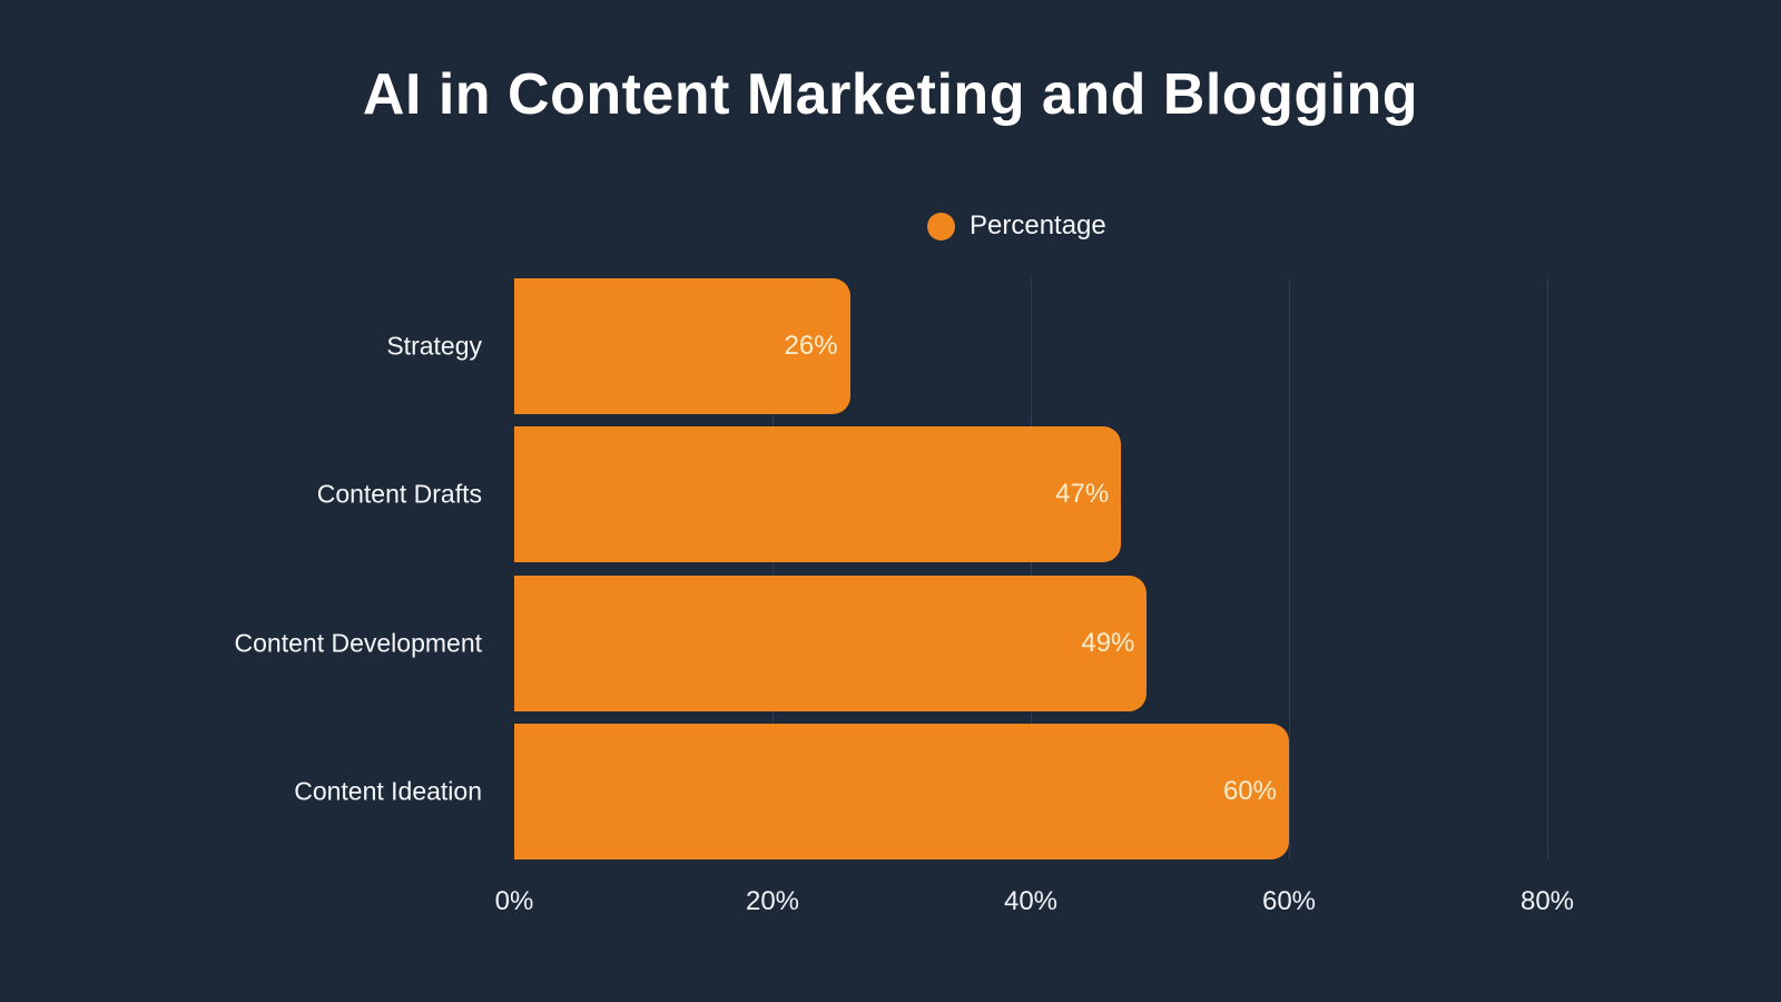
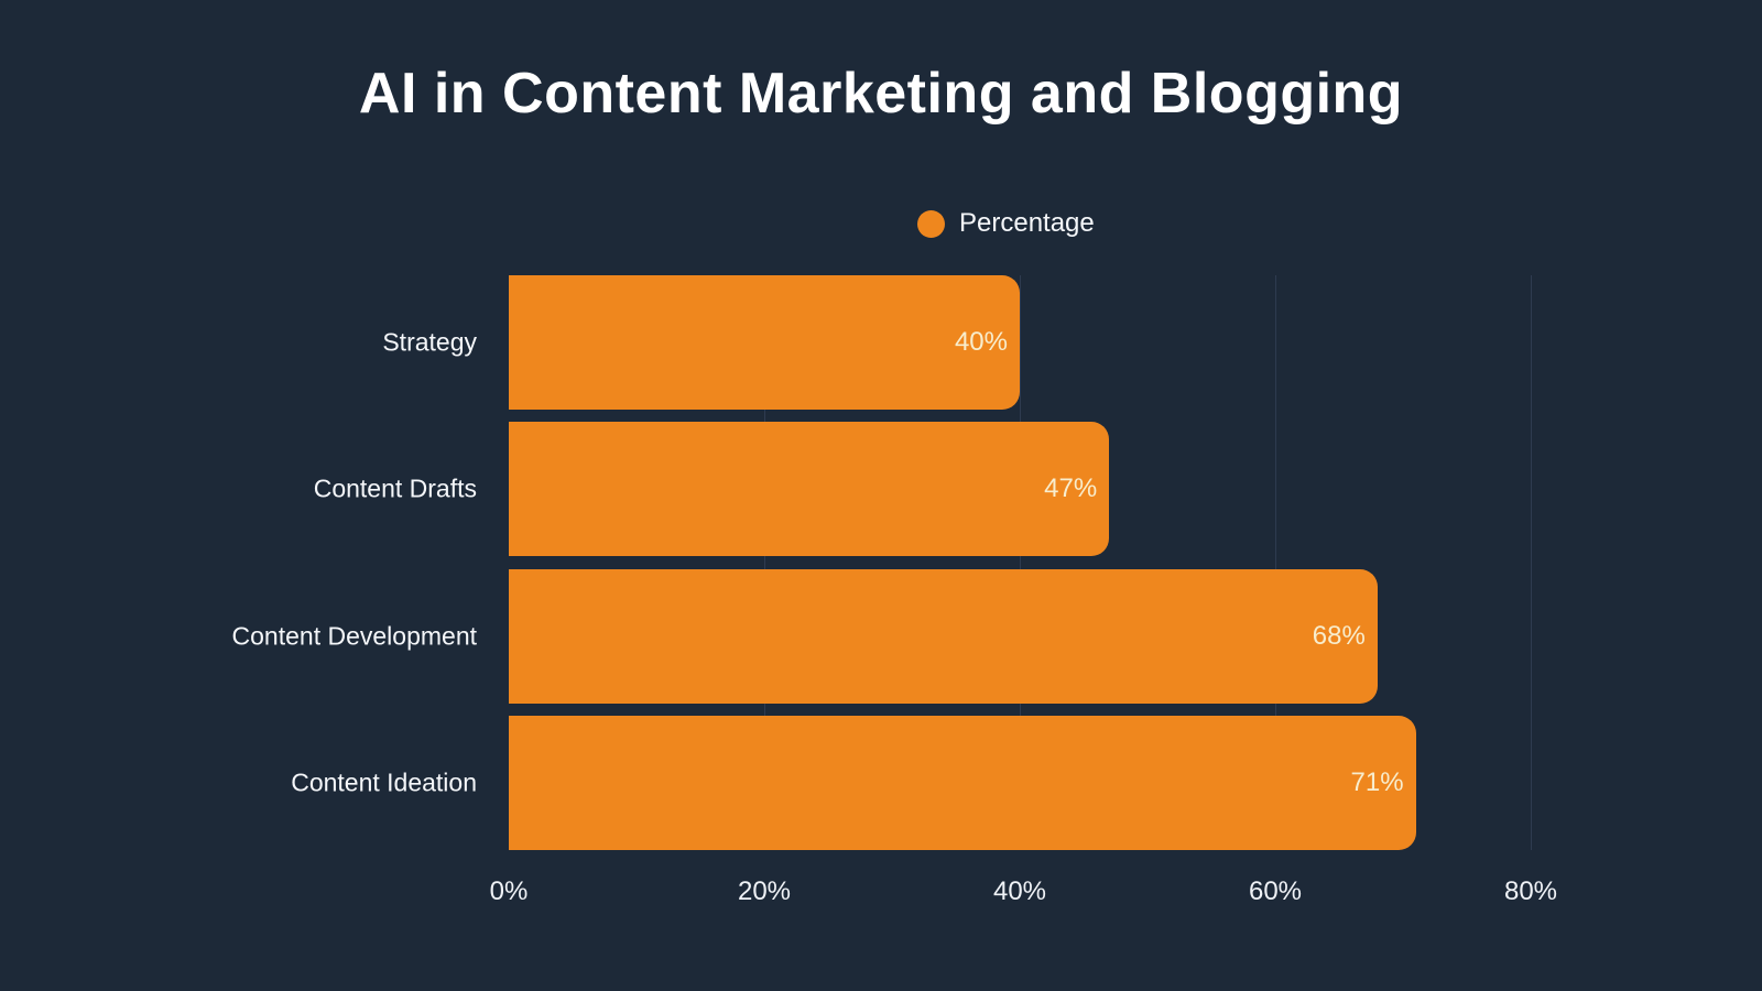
Strategy: 26% -> 40%
Content Development: 49% -> 68%
Content Ideation: 60% -> 71%
